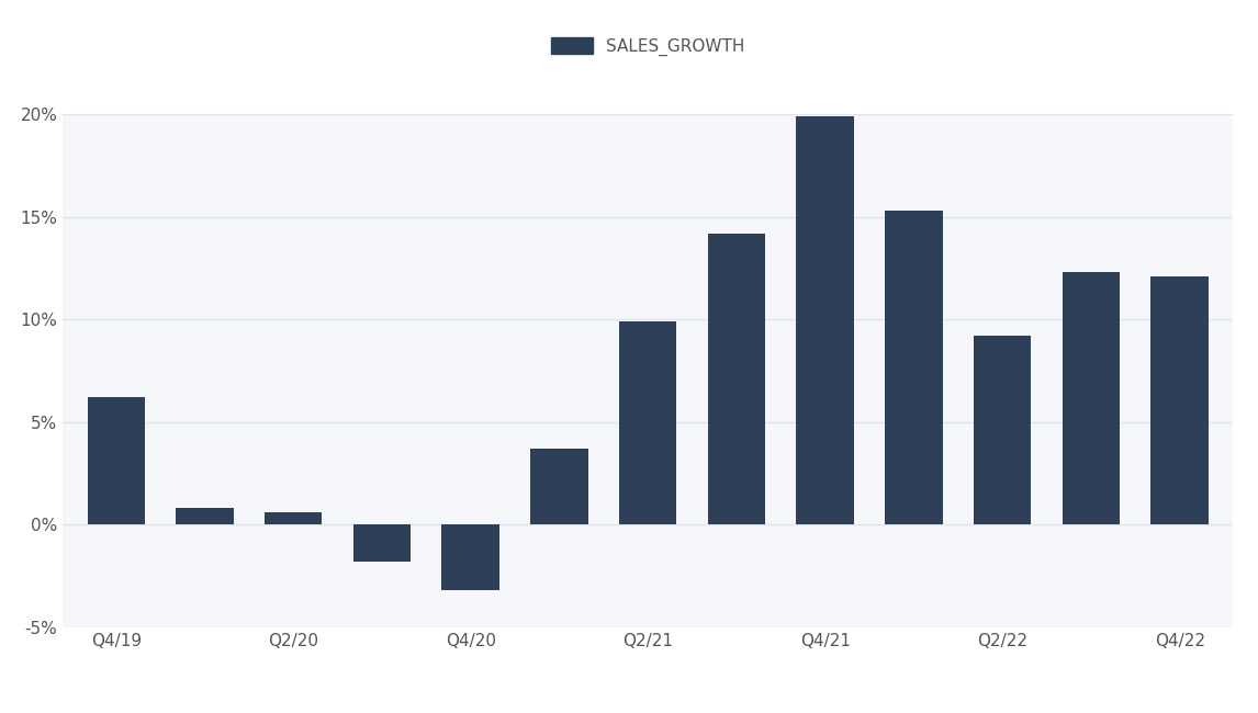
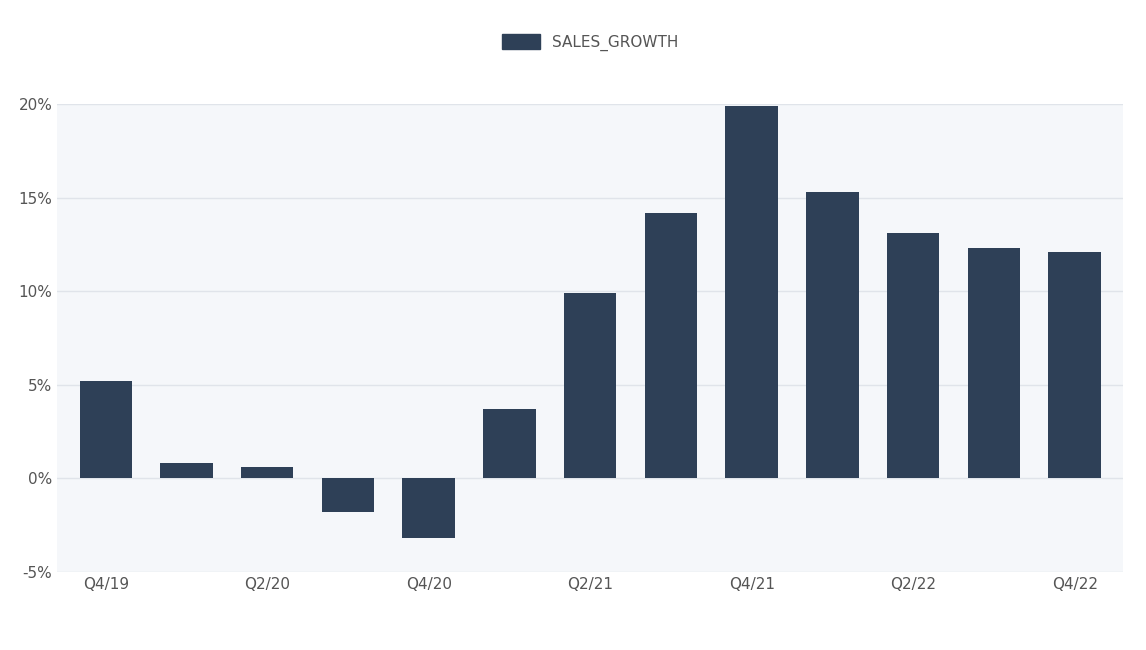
Q4/19: 6.2% -> 5.2%
Q2/22: 9.2% -> 13.1%
